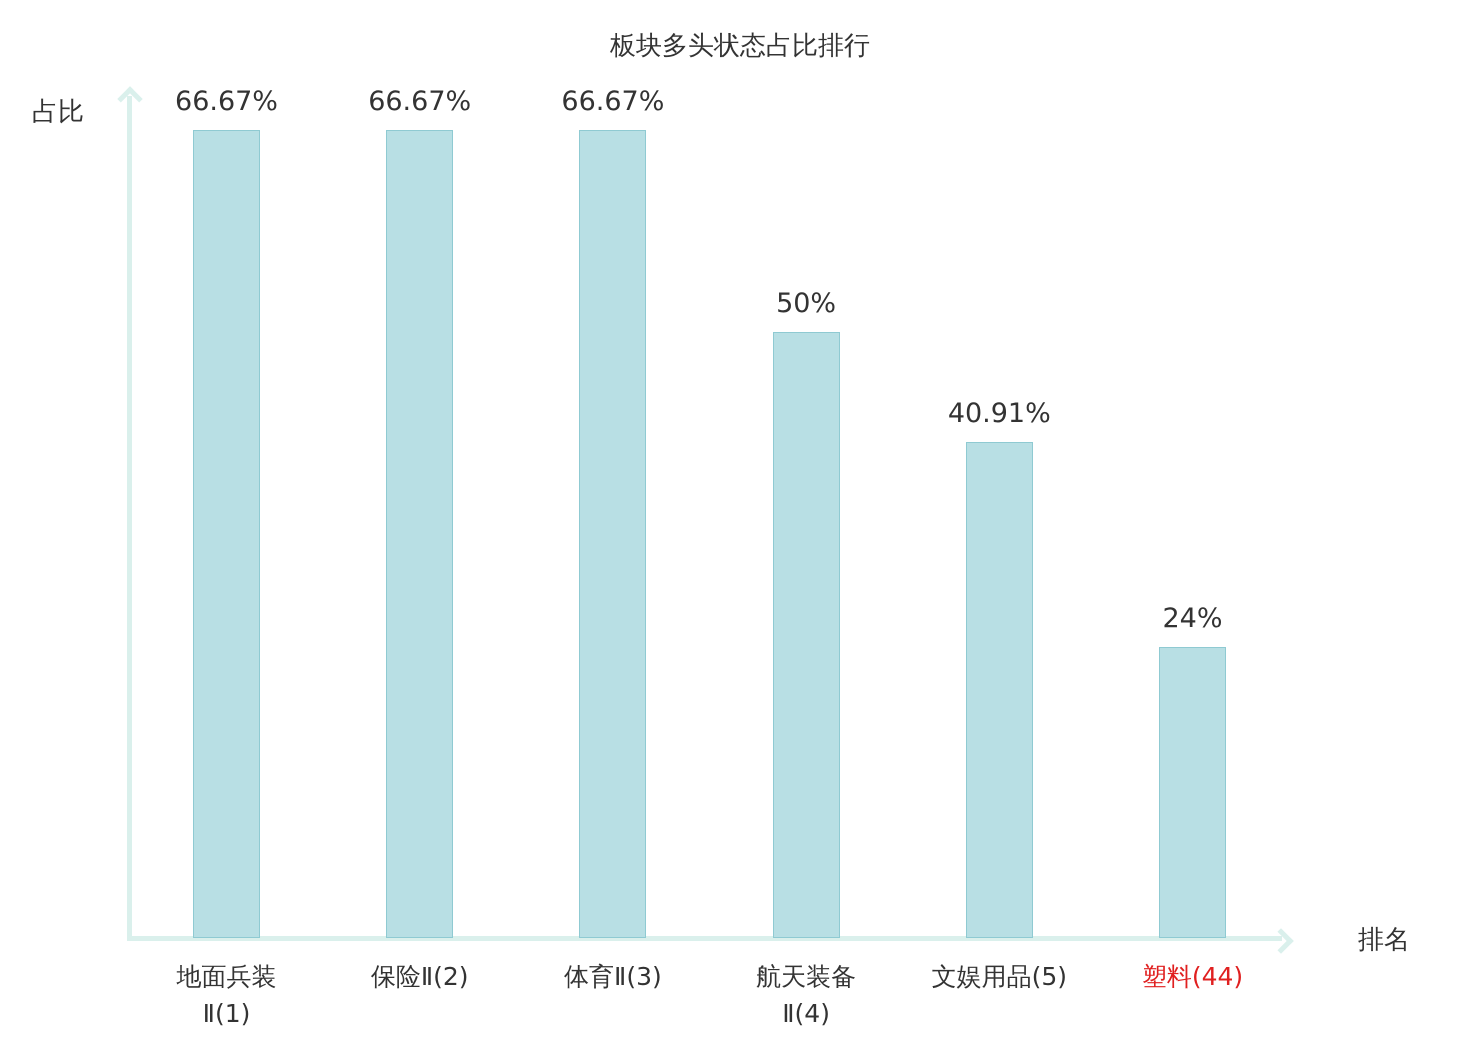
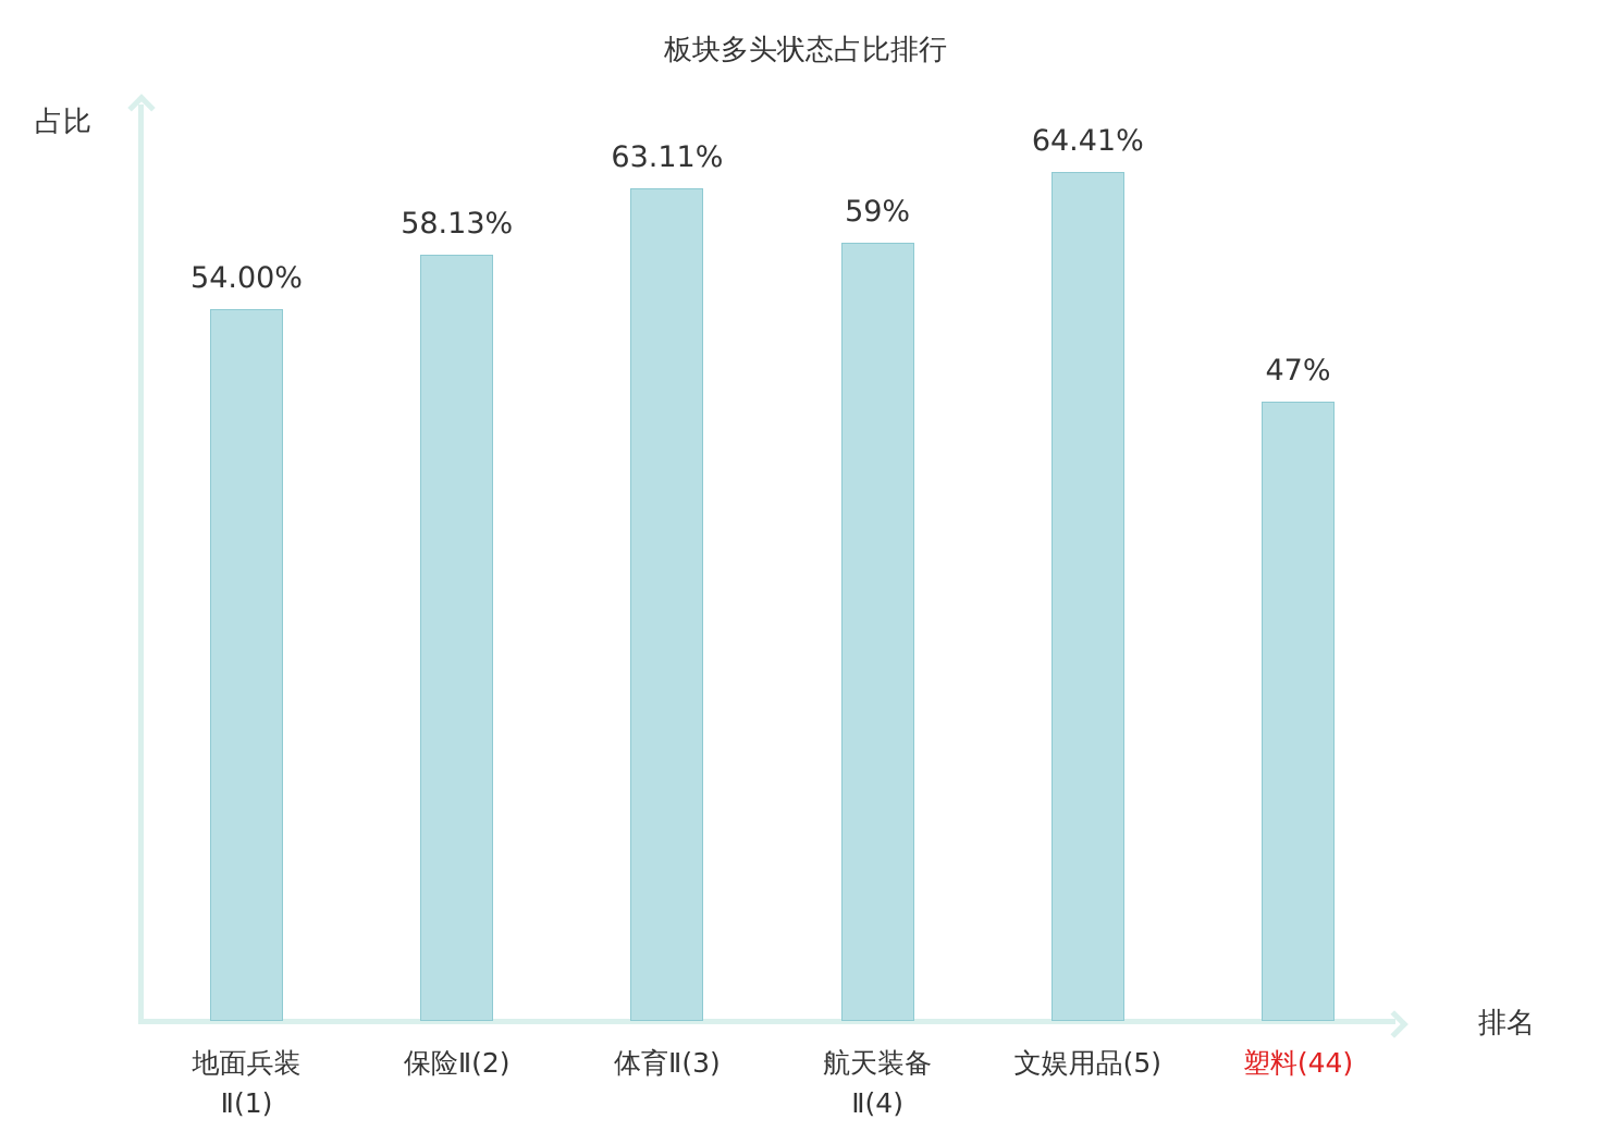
地面兵装 Ⅱ(1): 66.67% -> 54.00%
保险Ⅱ(2): 66.67% -> 58.13%
体育Ⅱ(3): 66.67% -> 63.11%
航天装备 Ⅱ(4): 50% -> 59%
文娱用品(5): 40.91% -> 64.41%
塑料(44): 24% -> 47%
